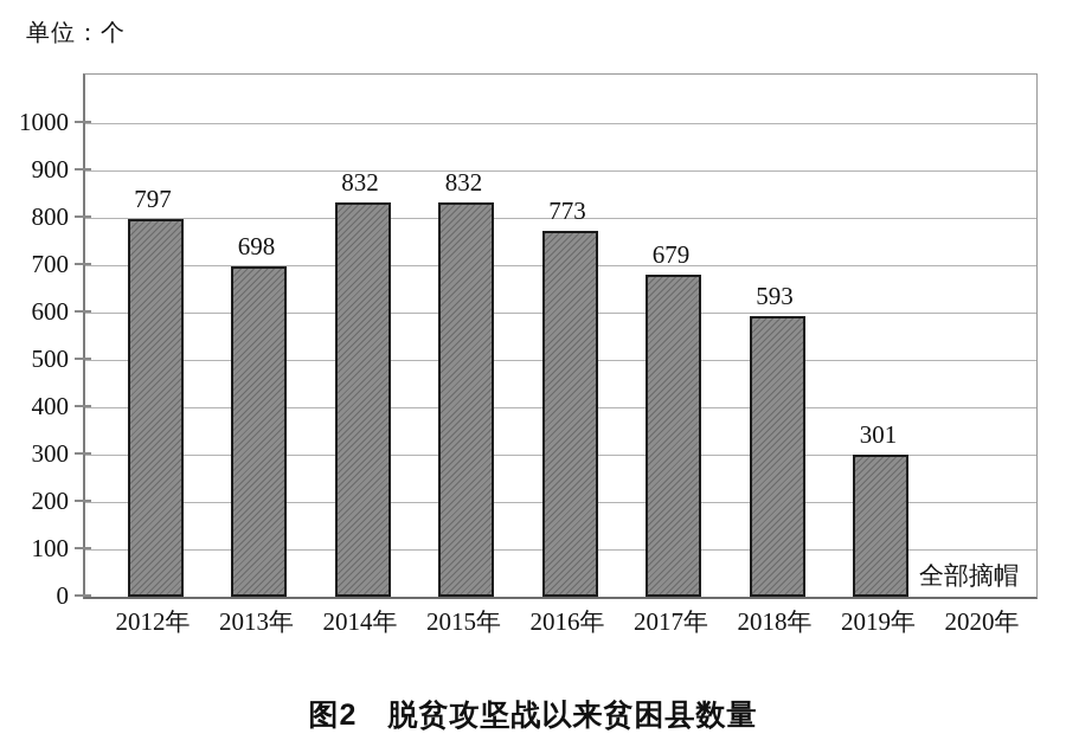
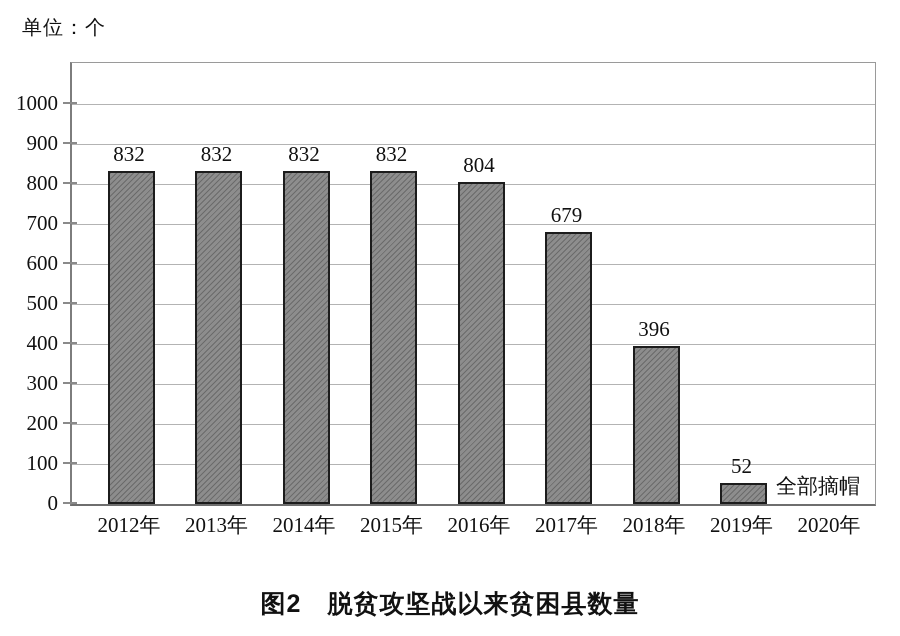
2012年: 797 -> 832
2013年: 698 -> 832
2016年: 773 -> 804
2018年: 593 -> 396
2019年: 301 -> 52
